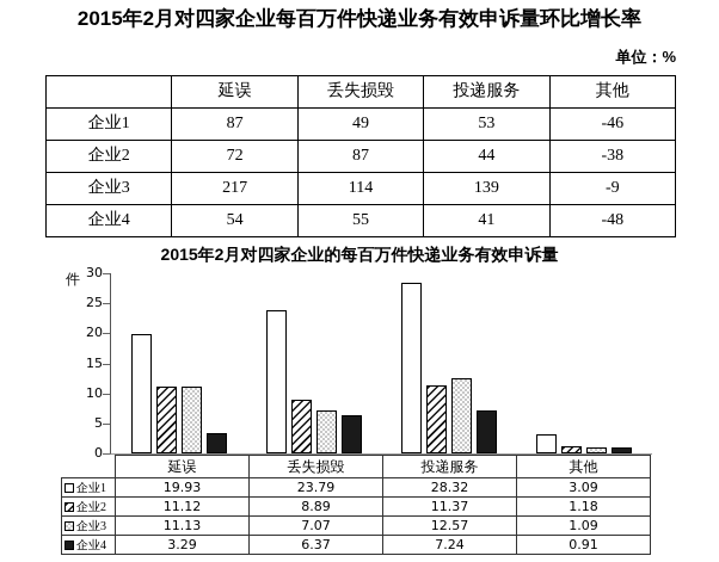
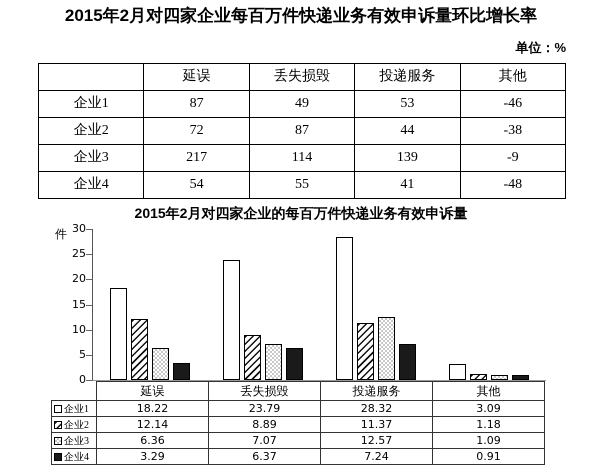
企业1/延误: 19.93 -> 18.22
企业2/延误: 11.12 -> 12.14
企业3/延误: 11.13 -> 6.36
